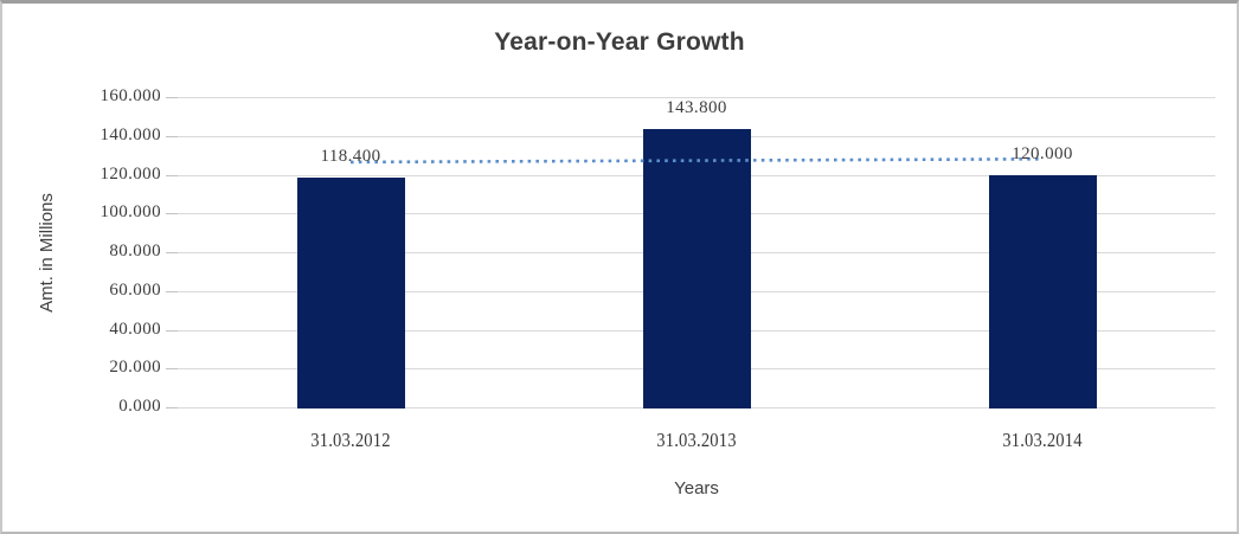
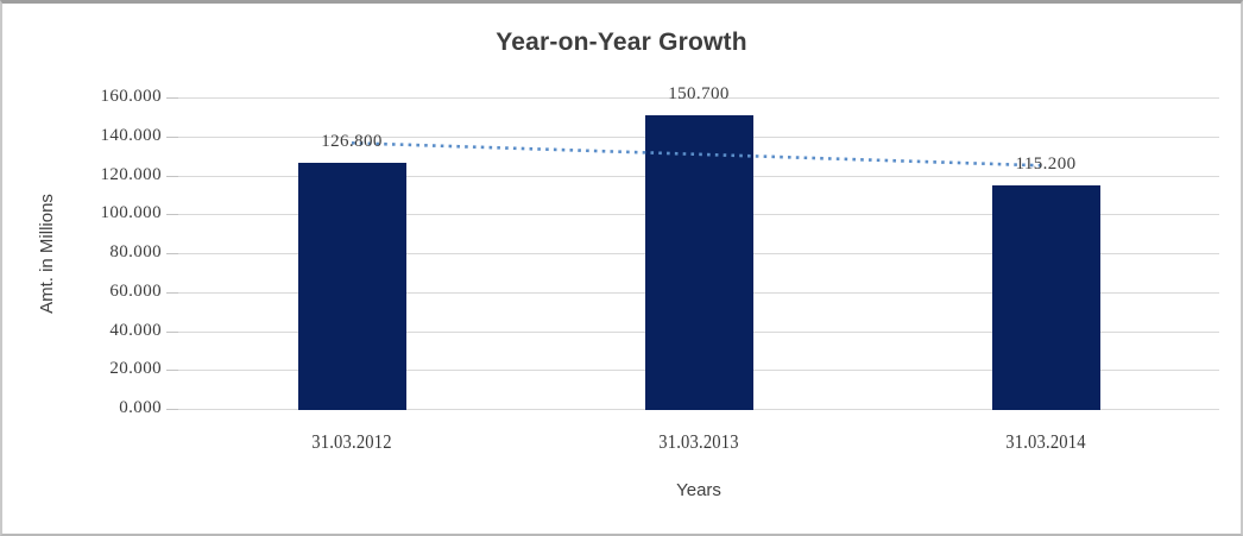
31.03.2012: 118.400 -> 126.800
31.03.2013: 143.800 -> 150.700
31.03.2014: 120.000 -> 115.200
